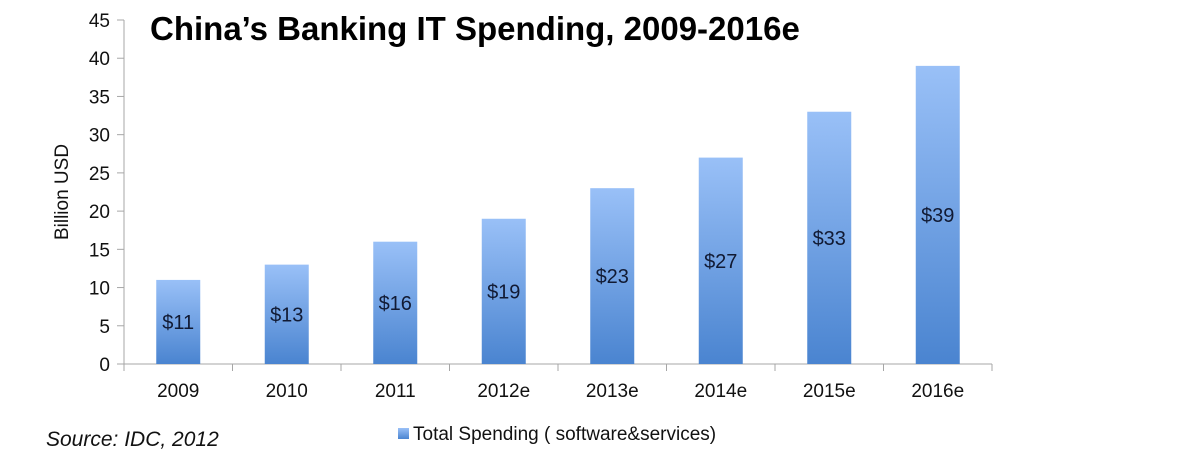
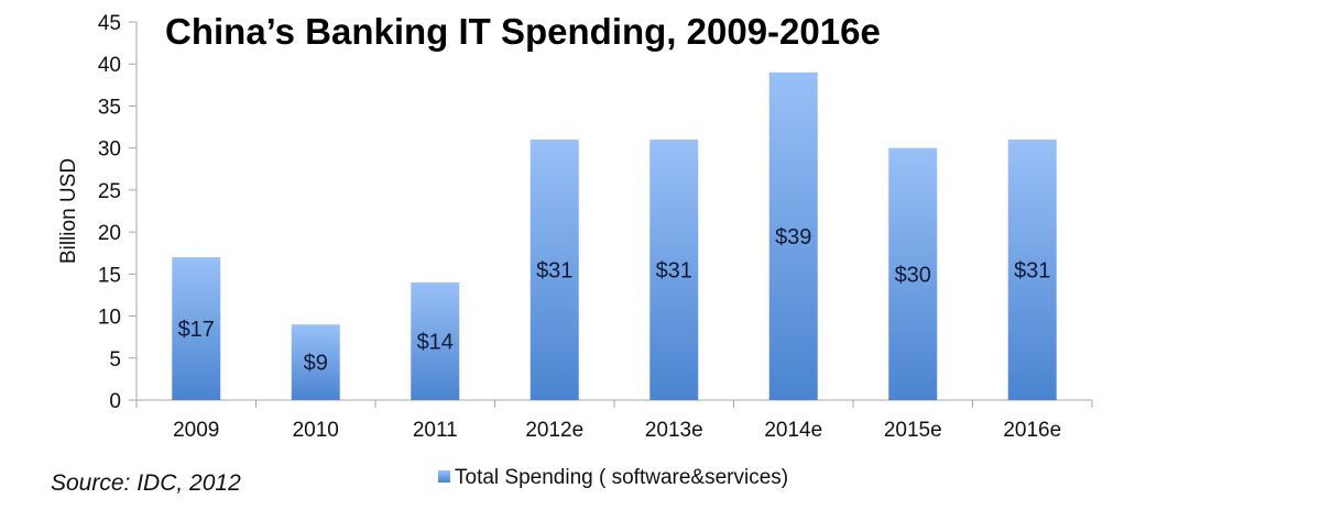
2009: $11 -> $17
2010: $13 -> $9
2011: $16 -> $14
2012e: $19 -> $31
2013e: $23 -> $31
2014e: $27 -> $39
2015e: $33 -> $30
2016e: $39 -> $31
